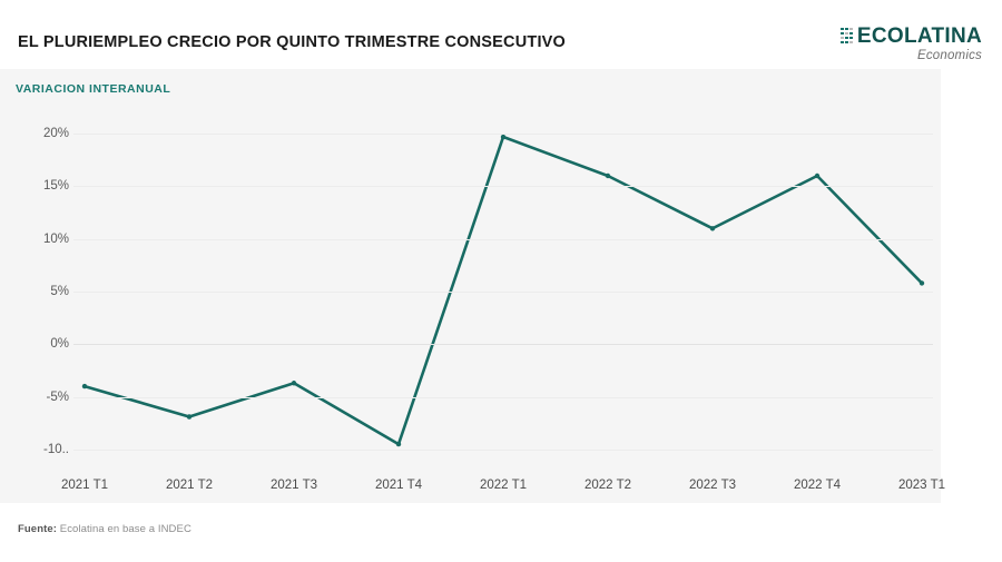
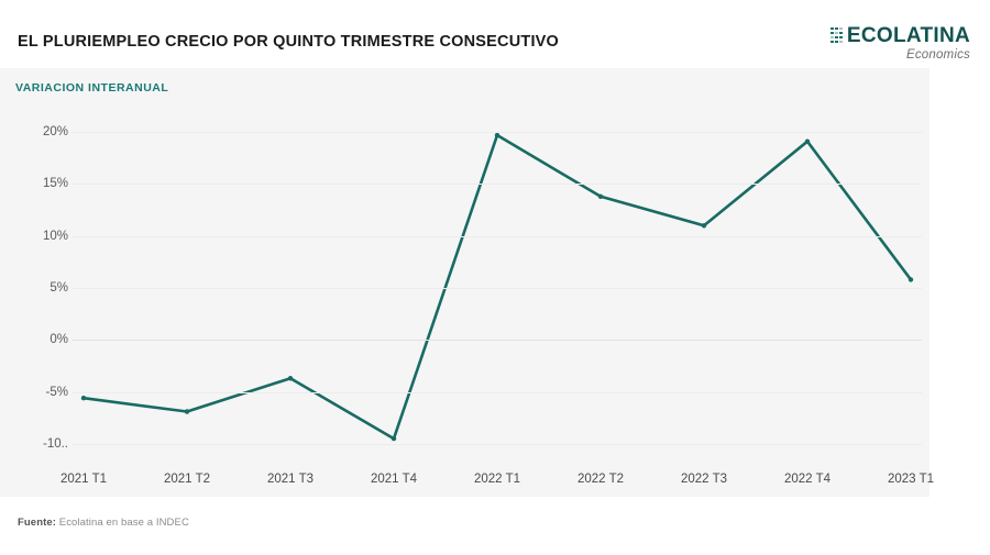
2021 T1: -4% -> -6%
2022 T2: 16% -> 14%
2022 T4: 16% -> 19%
